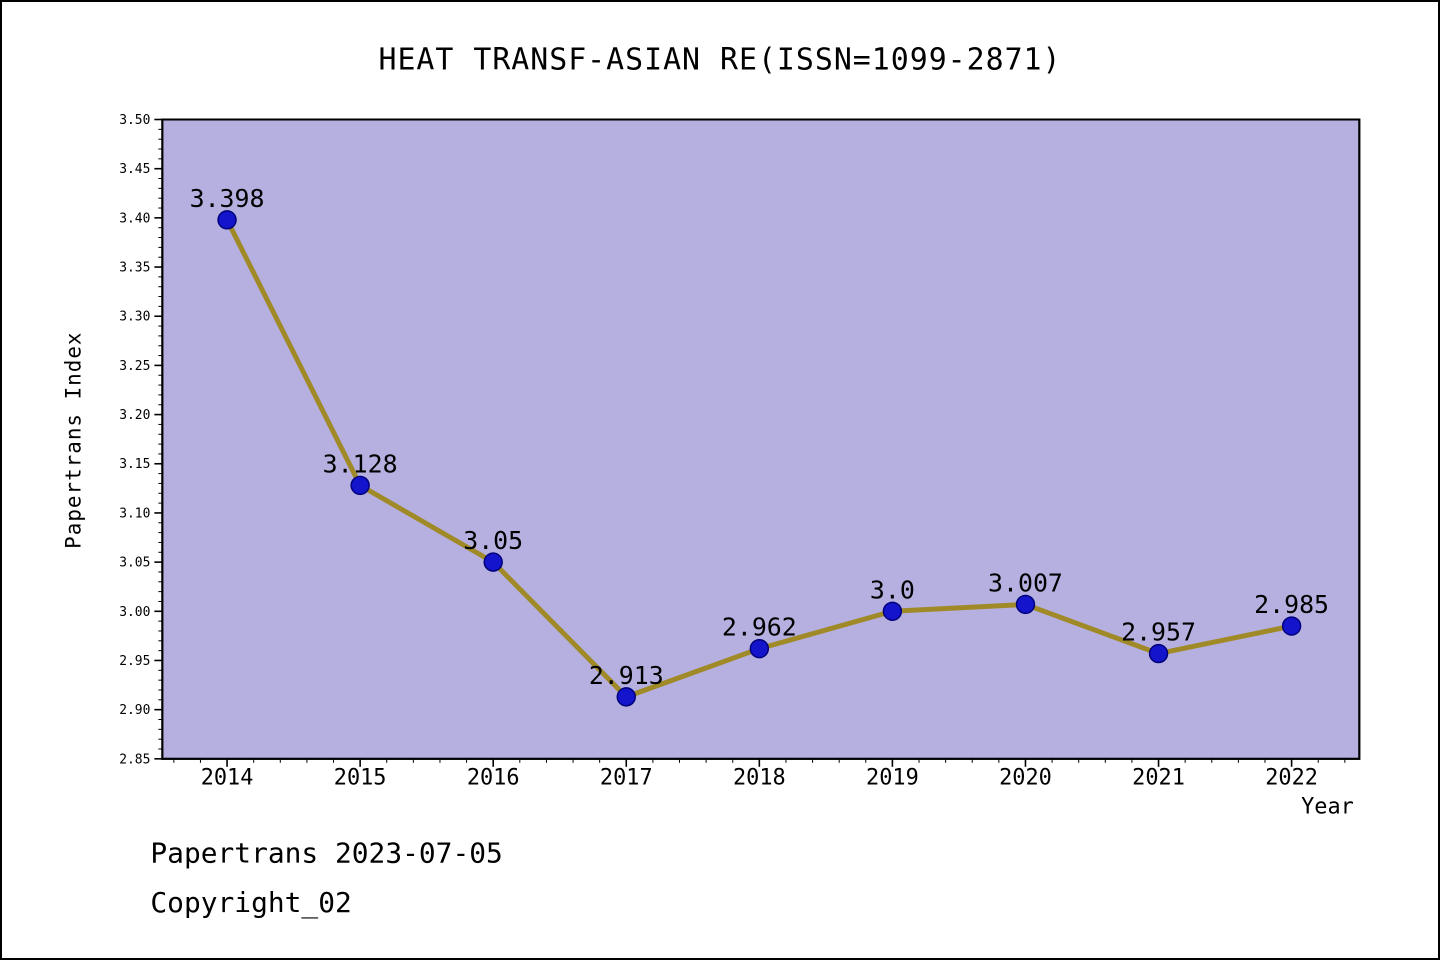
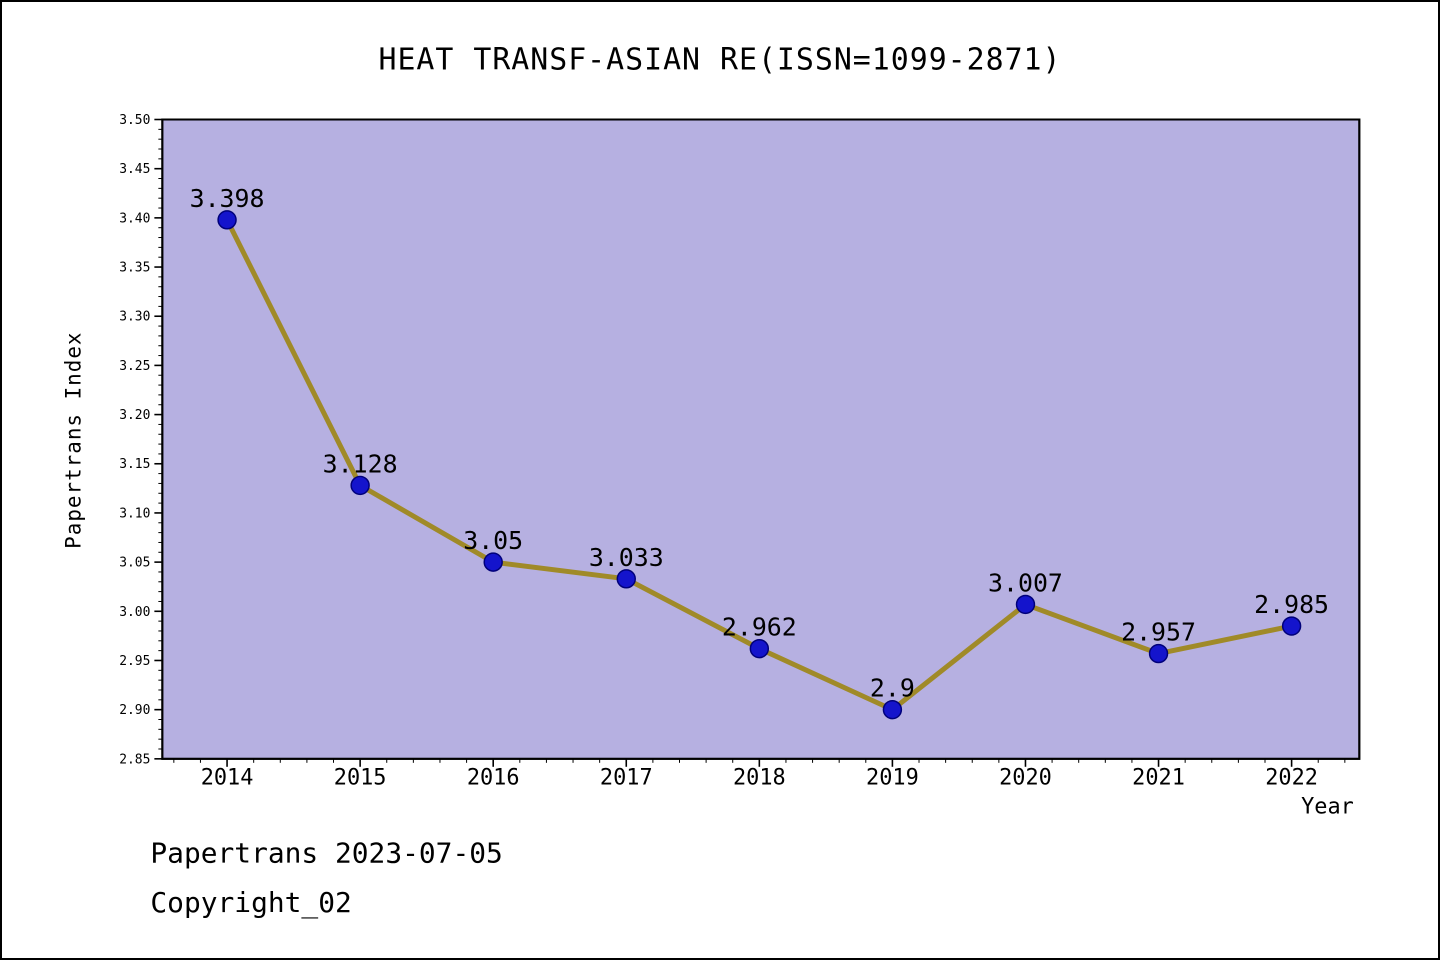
2017: 2.913 -> 3.033
2019: 3.0 -> 2.9
